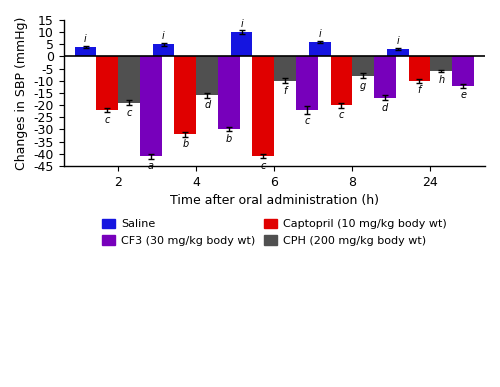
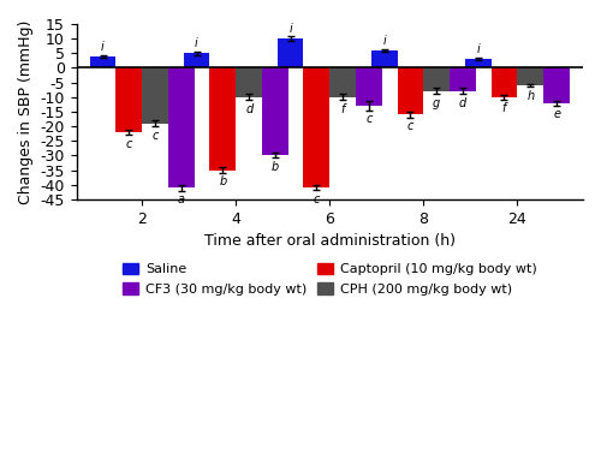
Captopril (10 mg/kg body wt)/4: -32 -> -35
CPH (200 mg/kg body wt)/4: -16 -> -10
CF3 (30 mg/kg body wt)/6: -22 -> -13
Captopril (10 mg/kg body wt)/8: -20 -> -16
CF3 (30 mg/kg body wt)/8: -17 -> -8
